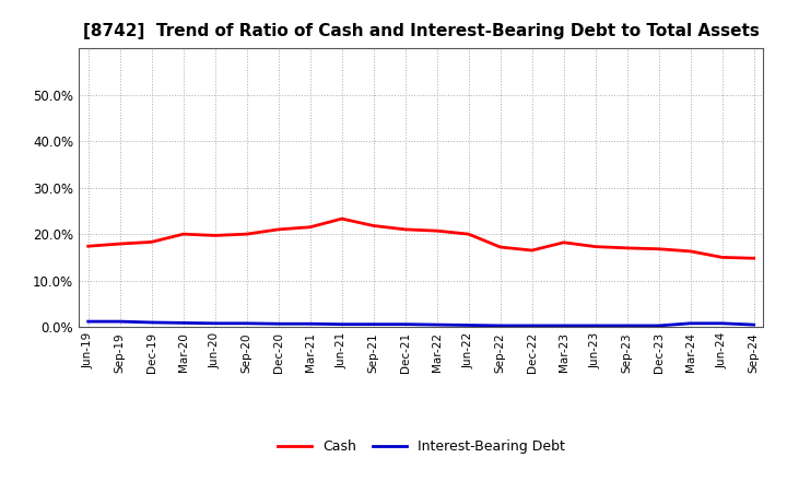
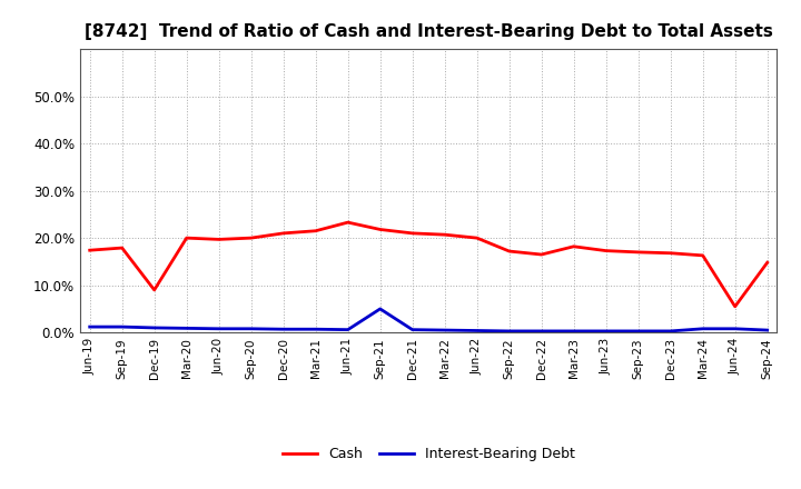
Cash/Dec-19: 18.3% -> 9.0%
Interest-Bearing Debt/Sep-21: 0.6% -> 5.0%
Cash/Jun-24: 15.0% -> 5.5%
